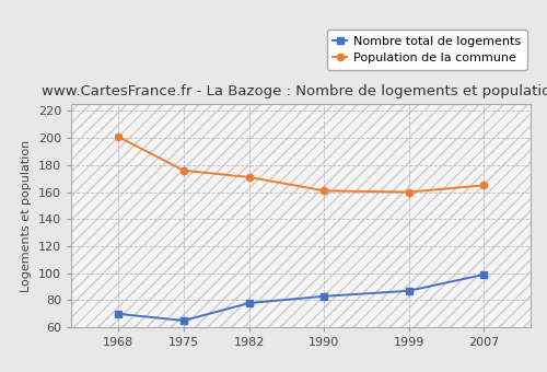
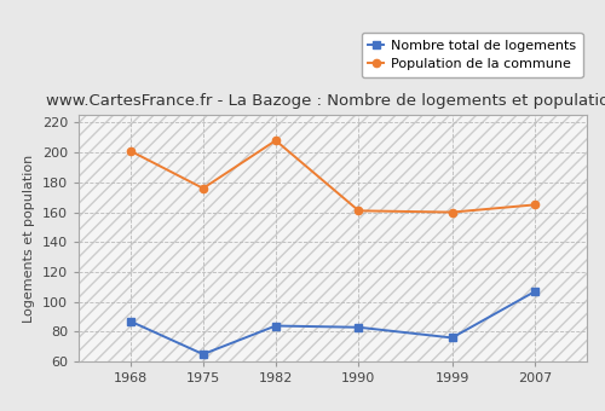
Nombre total de logements/1968: 70 -> 87
Nombre total de logements/1982: 78 -> 84
Population de la commune/1982: 171 -> 208
Nombre total de logements/1999: 87 -> 76
Nombre total de logements/2007: 99 -> 107
